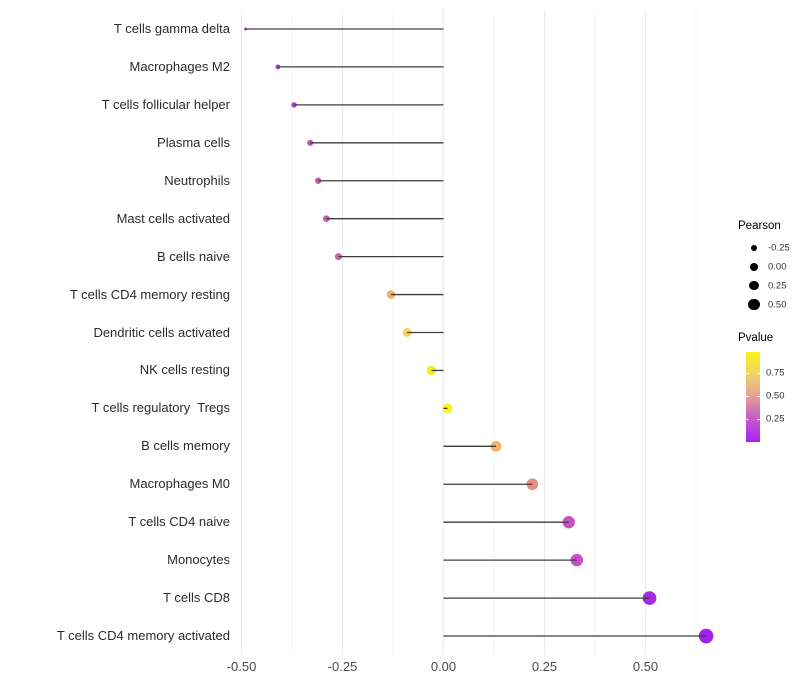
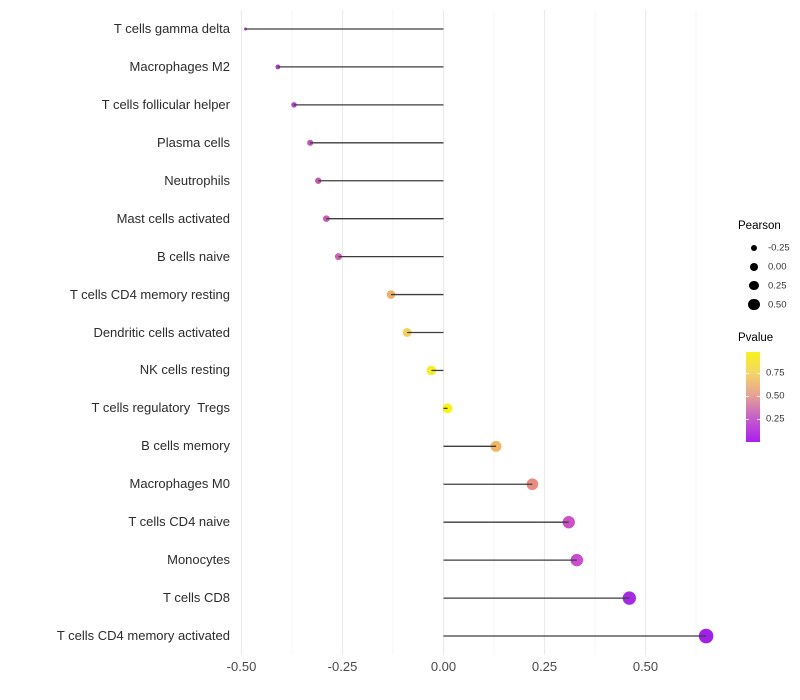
T cells CD8: 0.51 -> 0.46
